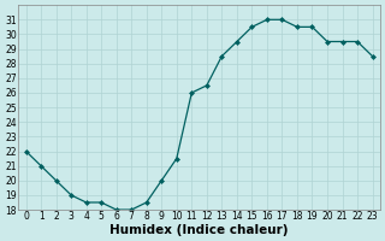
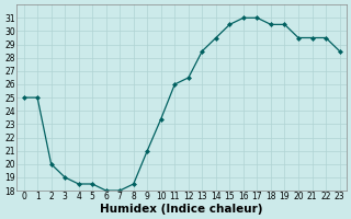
0: 22.0 -> 25.0
1: 21.0 -> 25.0
9: 20.0 -> 21.0
10: 21.5 -> 23.4
